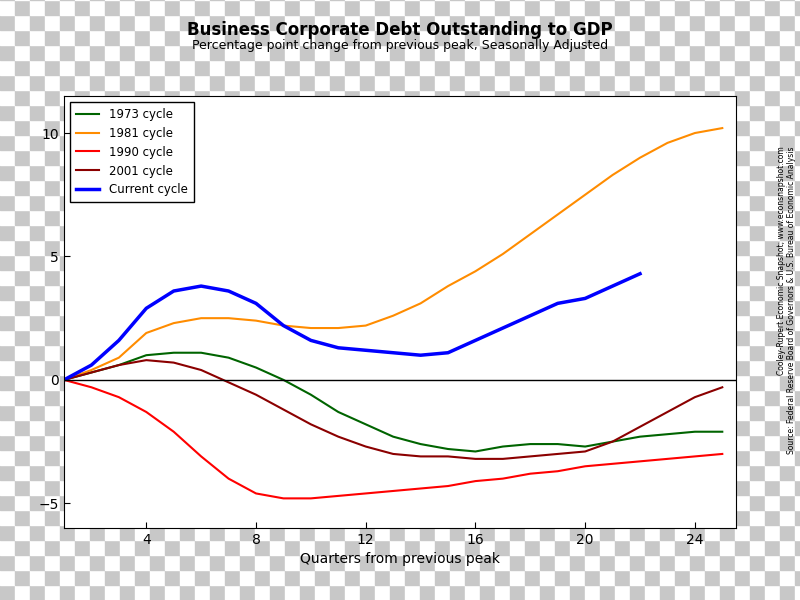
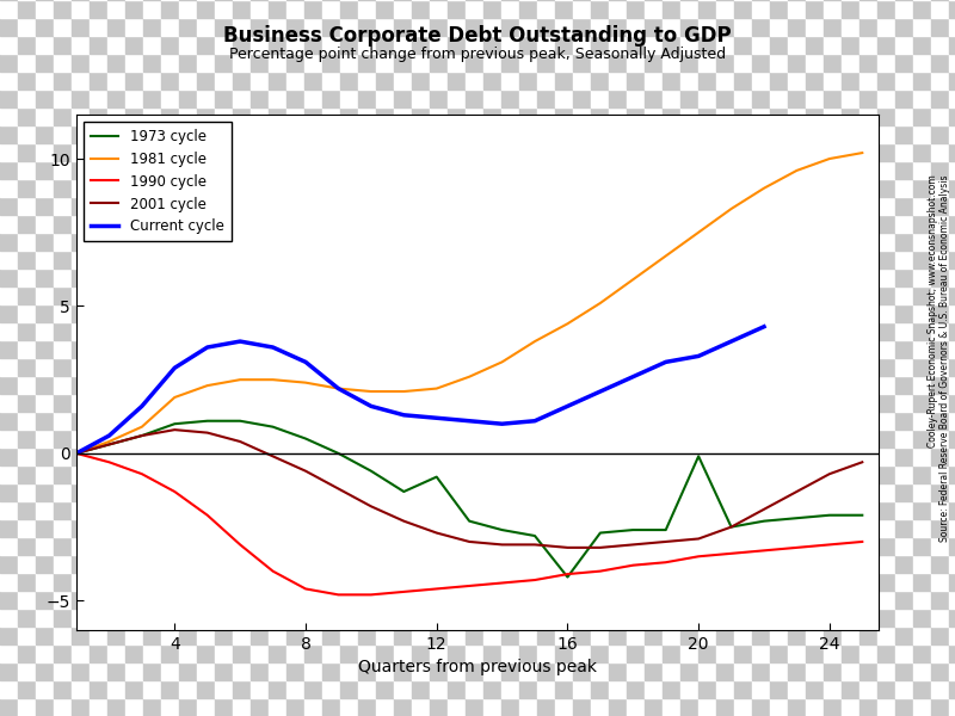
1973 cycle/12: -1.8 -> -0.8
1973 cycle/16: -2.9 -> -4.2
1973 cycle/20: -2.7 -> -0.1
